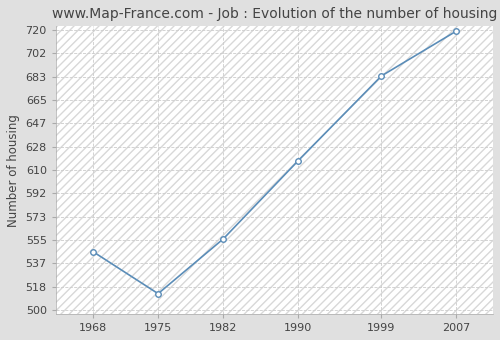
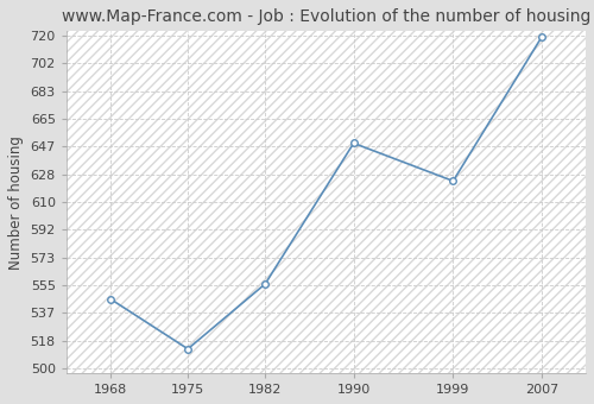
1990: 617 -> 649
1999: 684 -> 624
